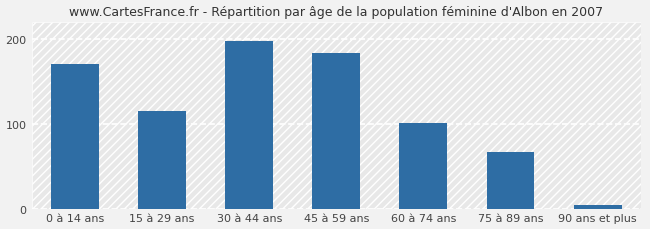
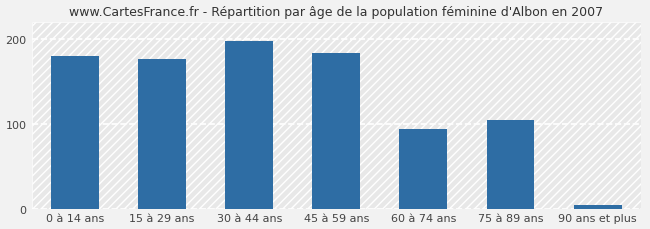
0 à 14 ans: 170 -> 180
15 à 29 ans: 115 -> 176
60 à 74 ans: 101 -> 94
75 à 89 ans: 67 -> 104
